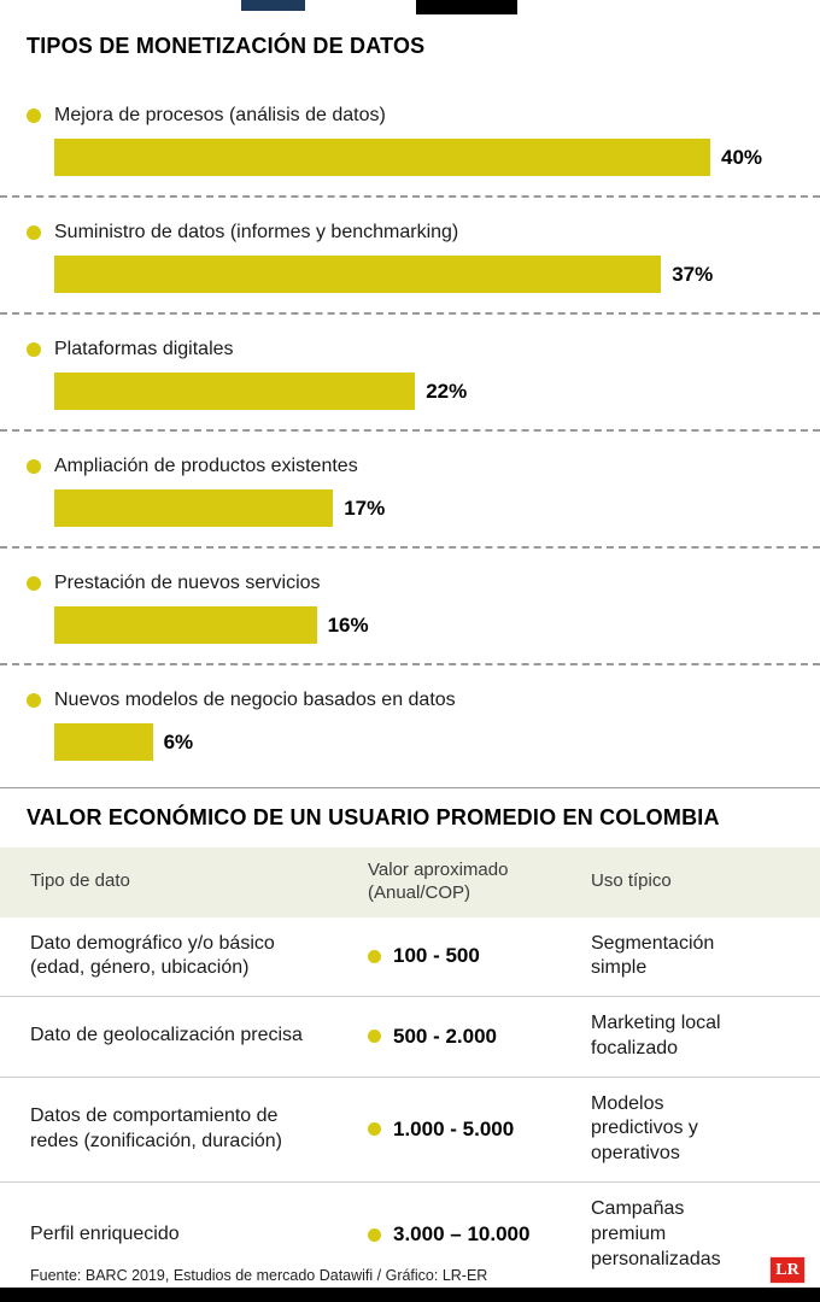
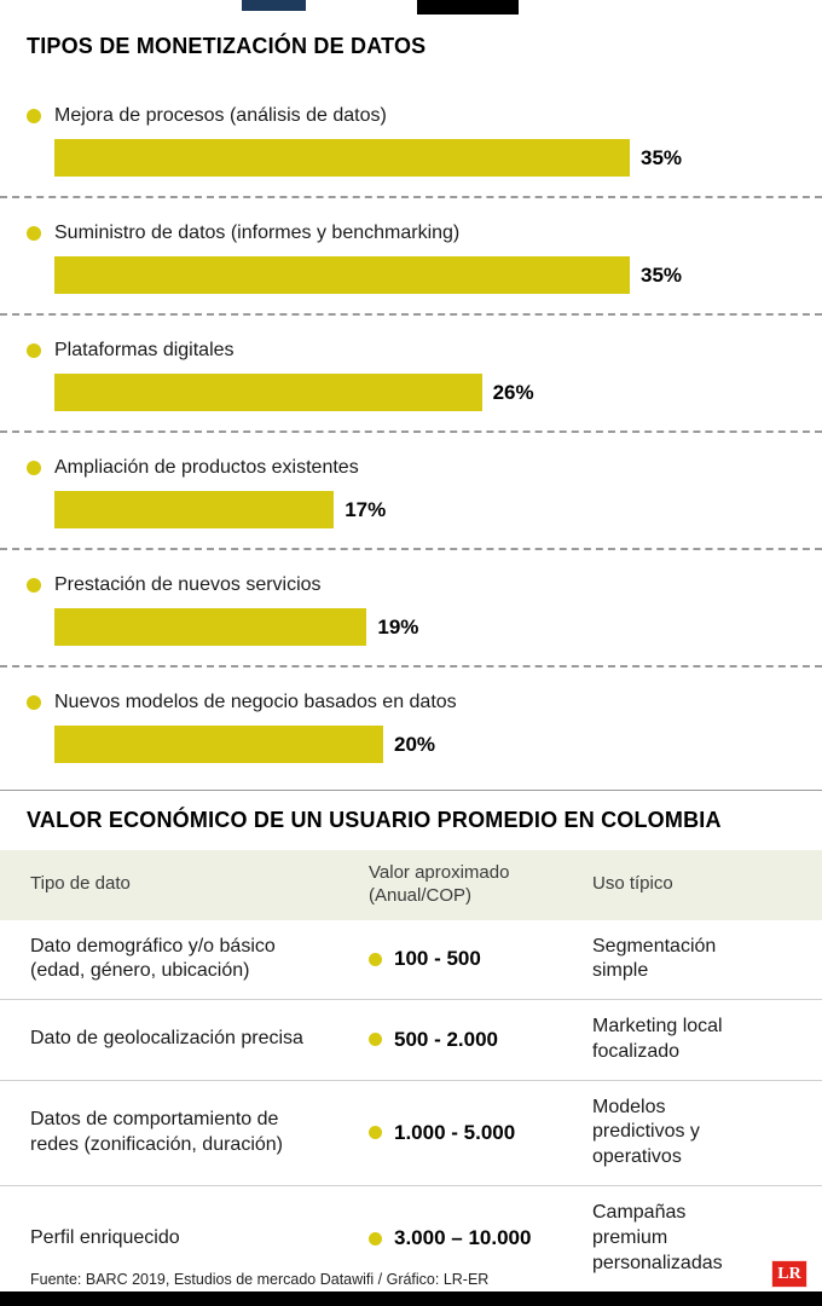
Mejora de procesos (análisis de datos): 40% -> 35%
Suministro de datos (informes y benchmarking): 37% -> 35%
Plataformas digitales: 22% -> 26%
Prestación de nuevos servicios: 16% -> 19%
Nuevos modelos de negocio basados en datos: 6% -> 20%
